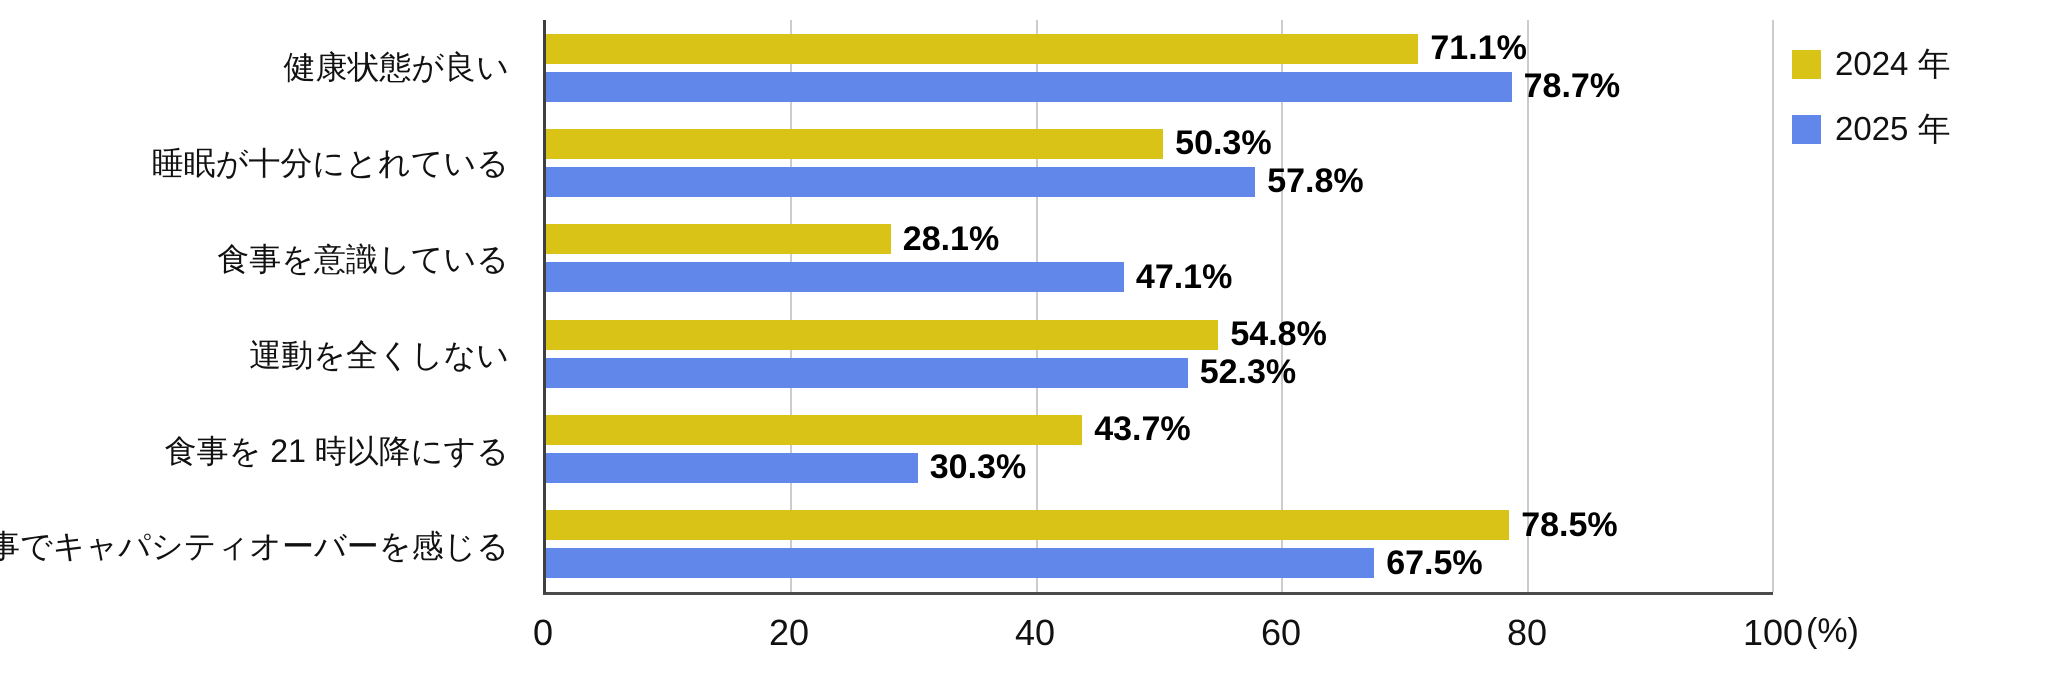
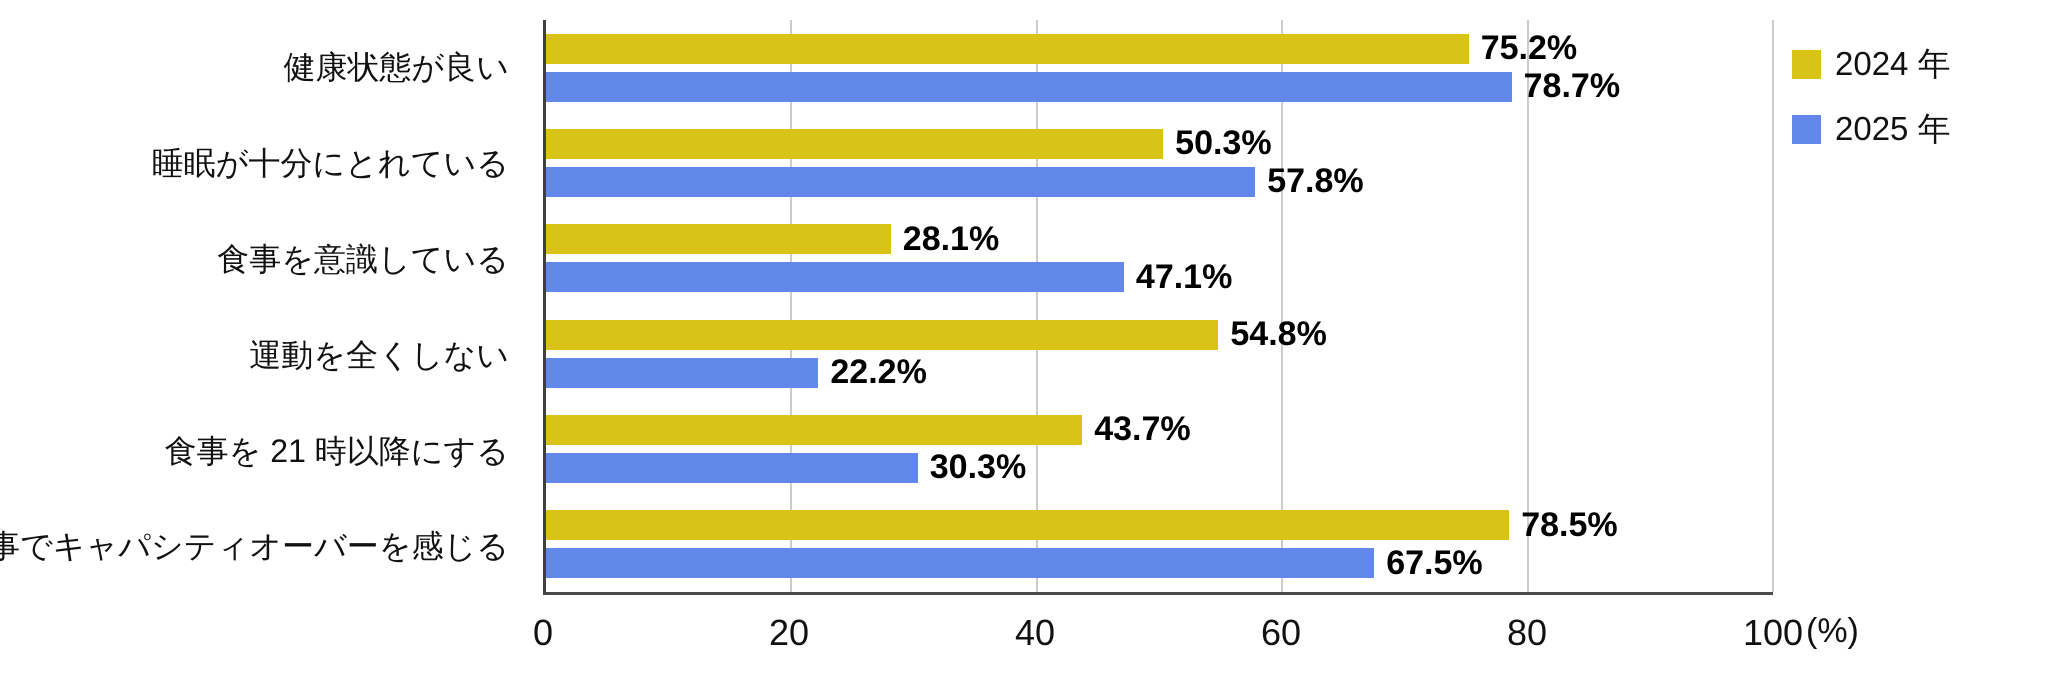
2024 年/健康状態が良い: 71.1% -> 75.2%
2025 年/運動を全くしない: 52.3% -> 22.2%
